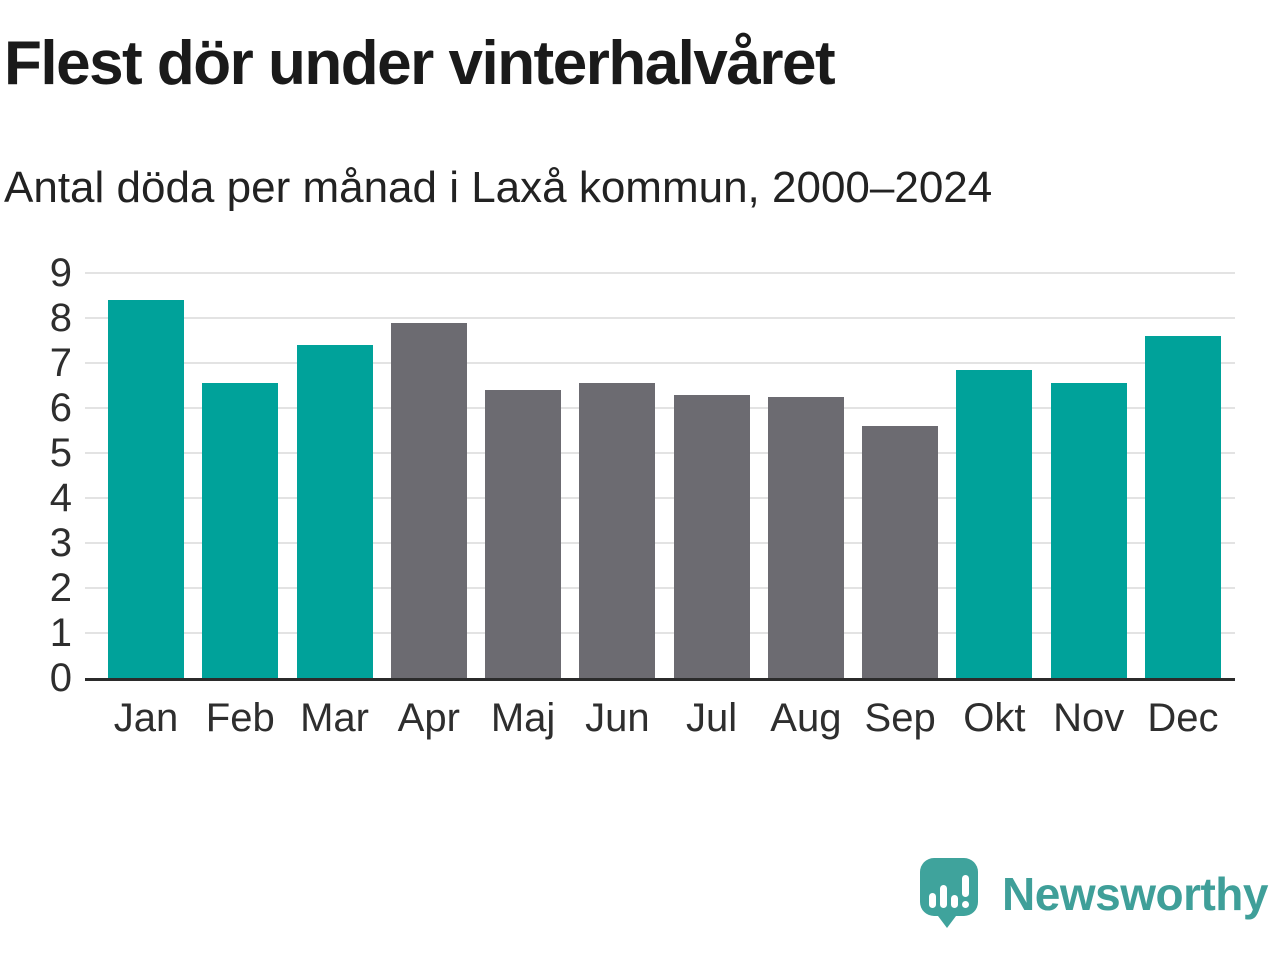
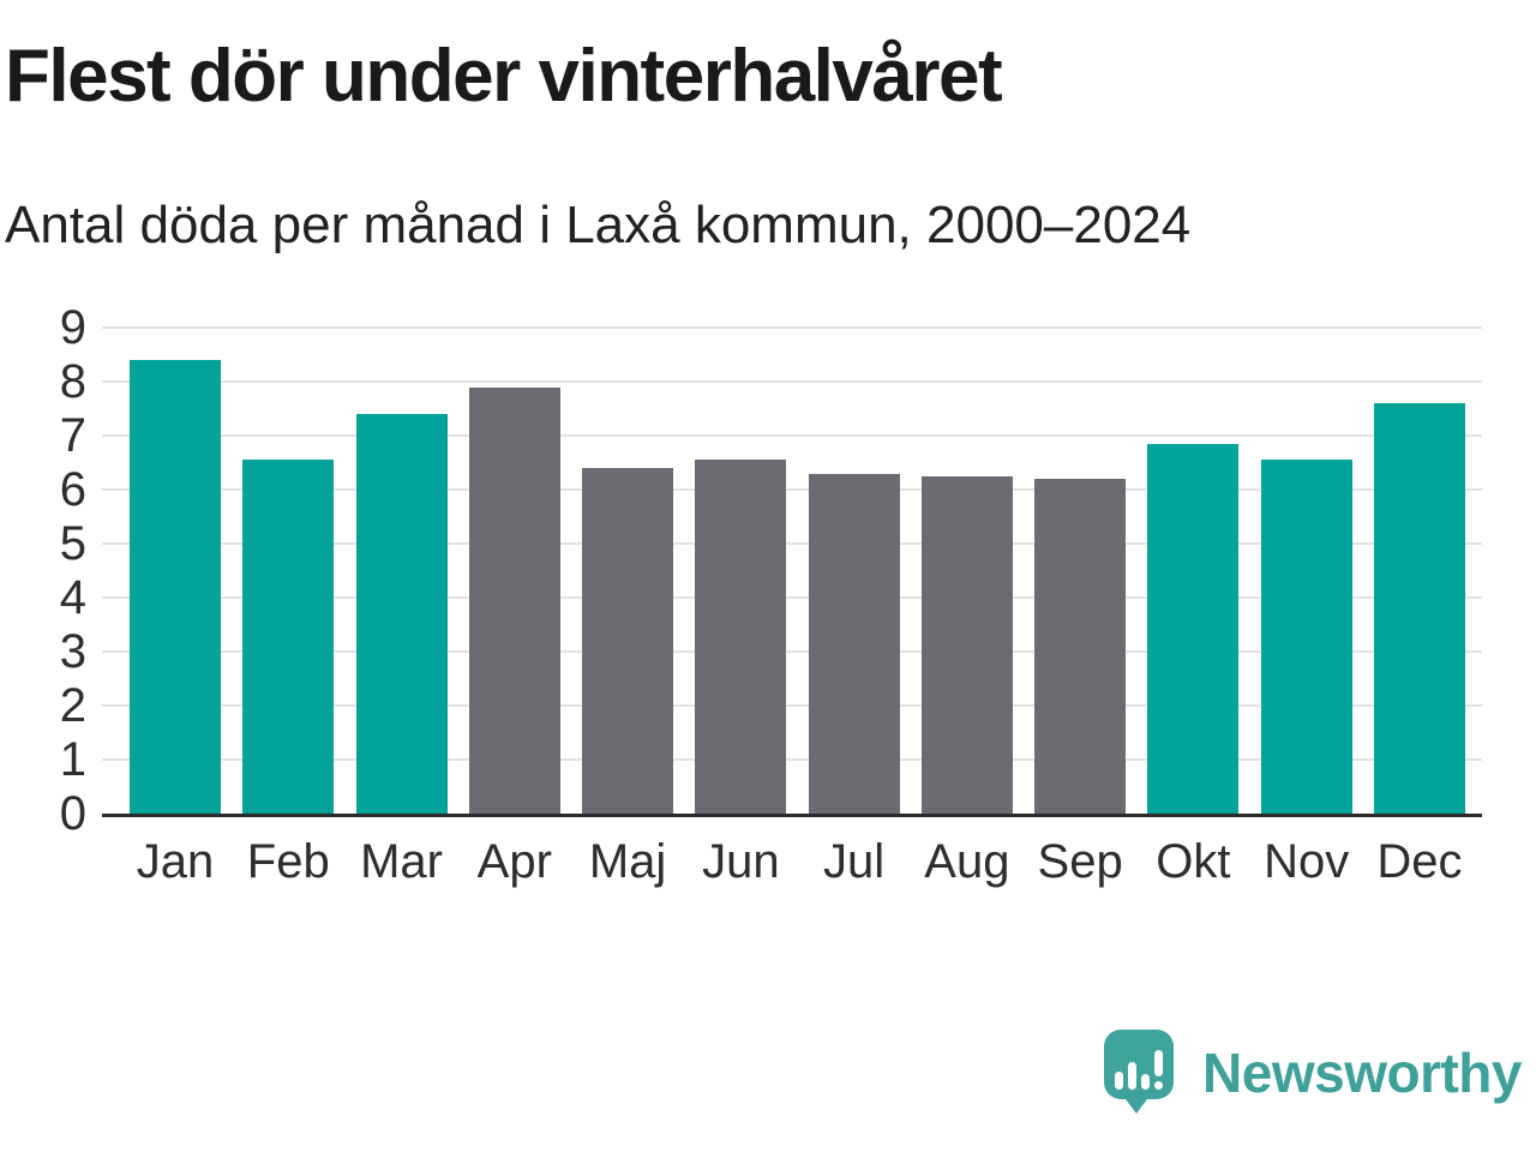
Sep: 5.6 -> 6.2
